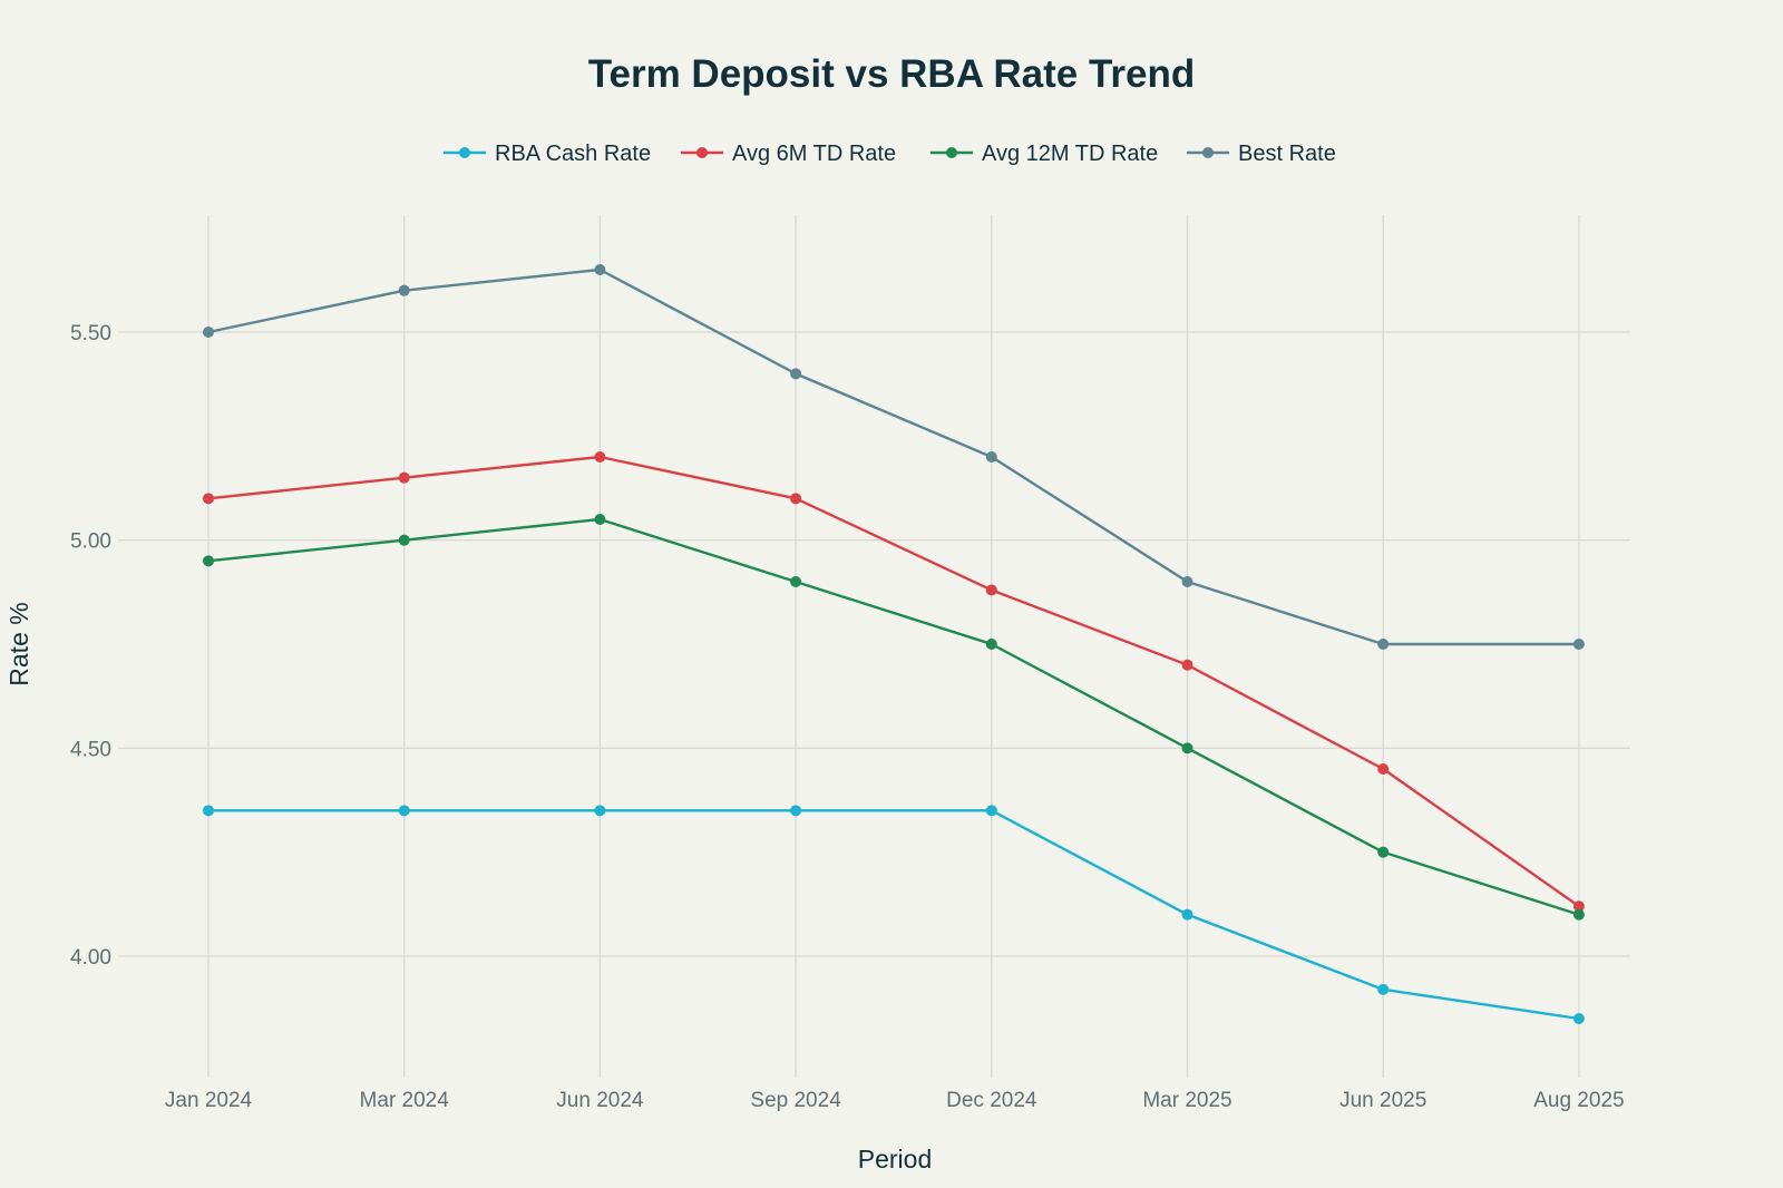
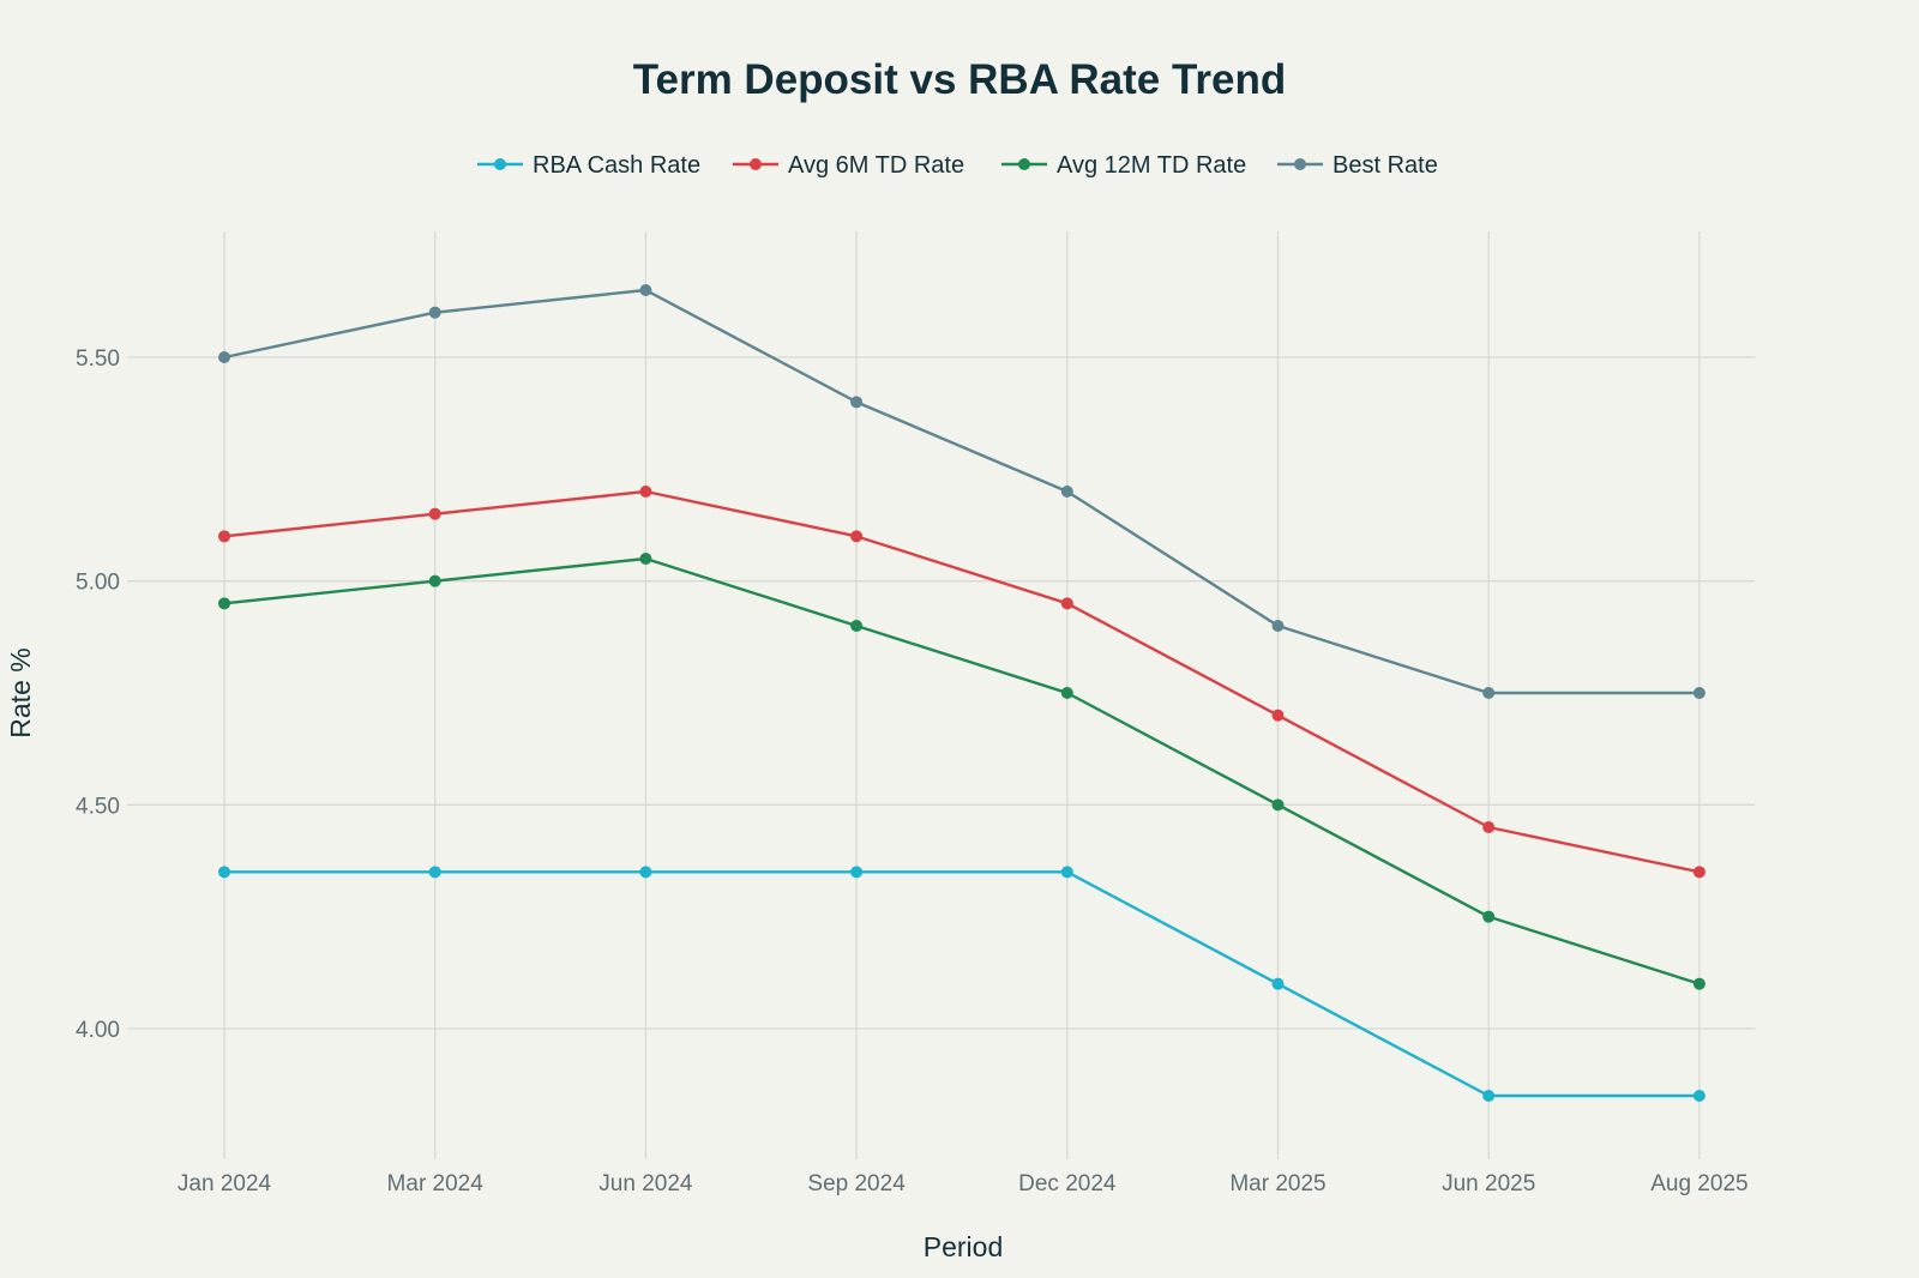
Avg 6M TD Rate/Dec 2024: 4.88 -> 4.95
RBA Cash Rate/Jun 2025: 3.92 -> 3.85
Avg 6M TD Rate/Aug 2025: 4.12 -> 4.35
